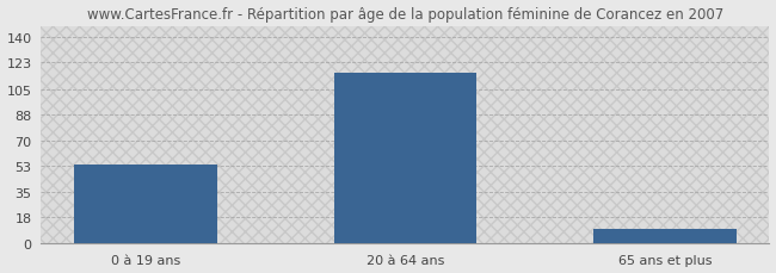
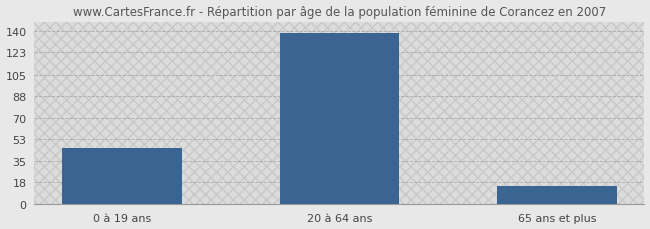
0 à 19 ans: 54 -> 46
20 à 64 ans: 116 -> 139
65 ans et plus: 10 -> 15
